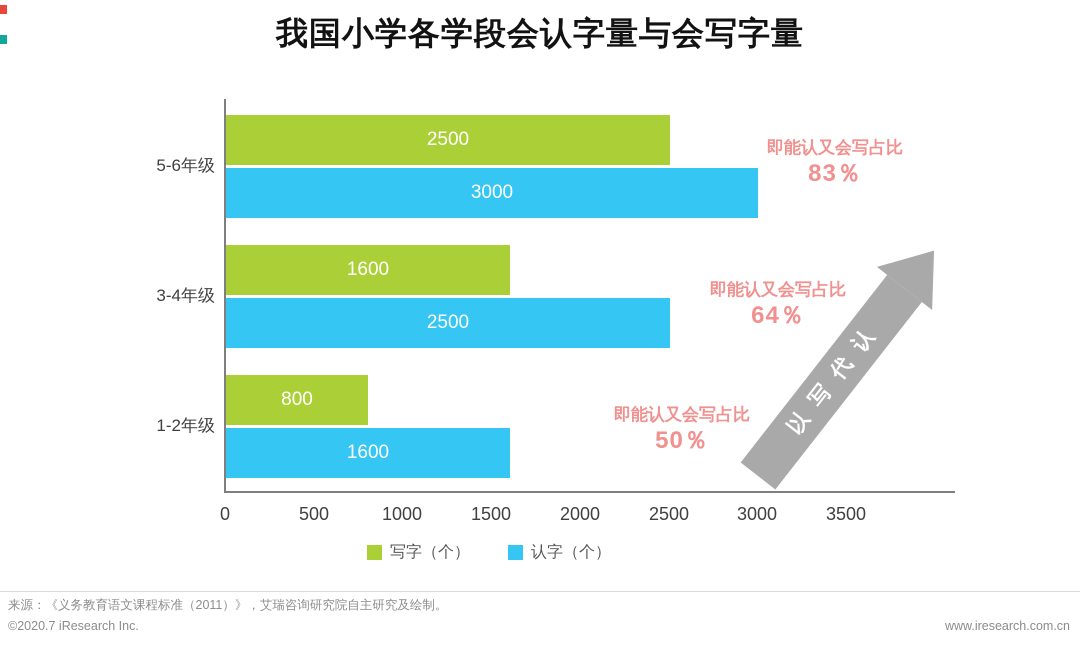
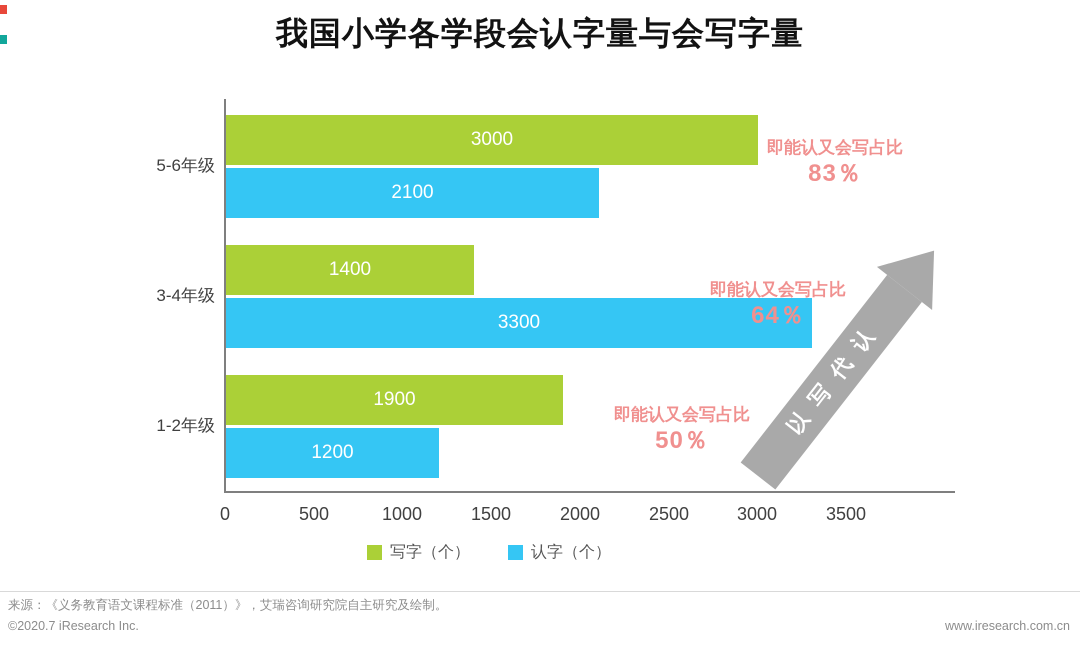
写字（个）/5-6年级: 2500 -> 3000
认字（个）/5-6年级: 3000 -> 2100
写字（个）/3-4年级: 1600 -> 1400
认字（个）/3-4年级: 2500 -> 3300
写字（个）/1-2年级: 800 -> 1900
认字（个）/1-2年级: 1600 -> 1200
